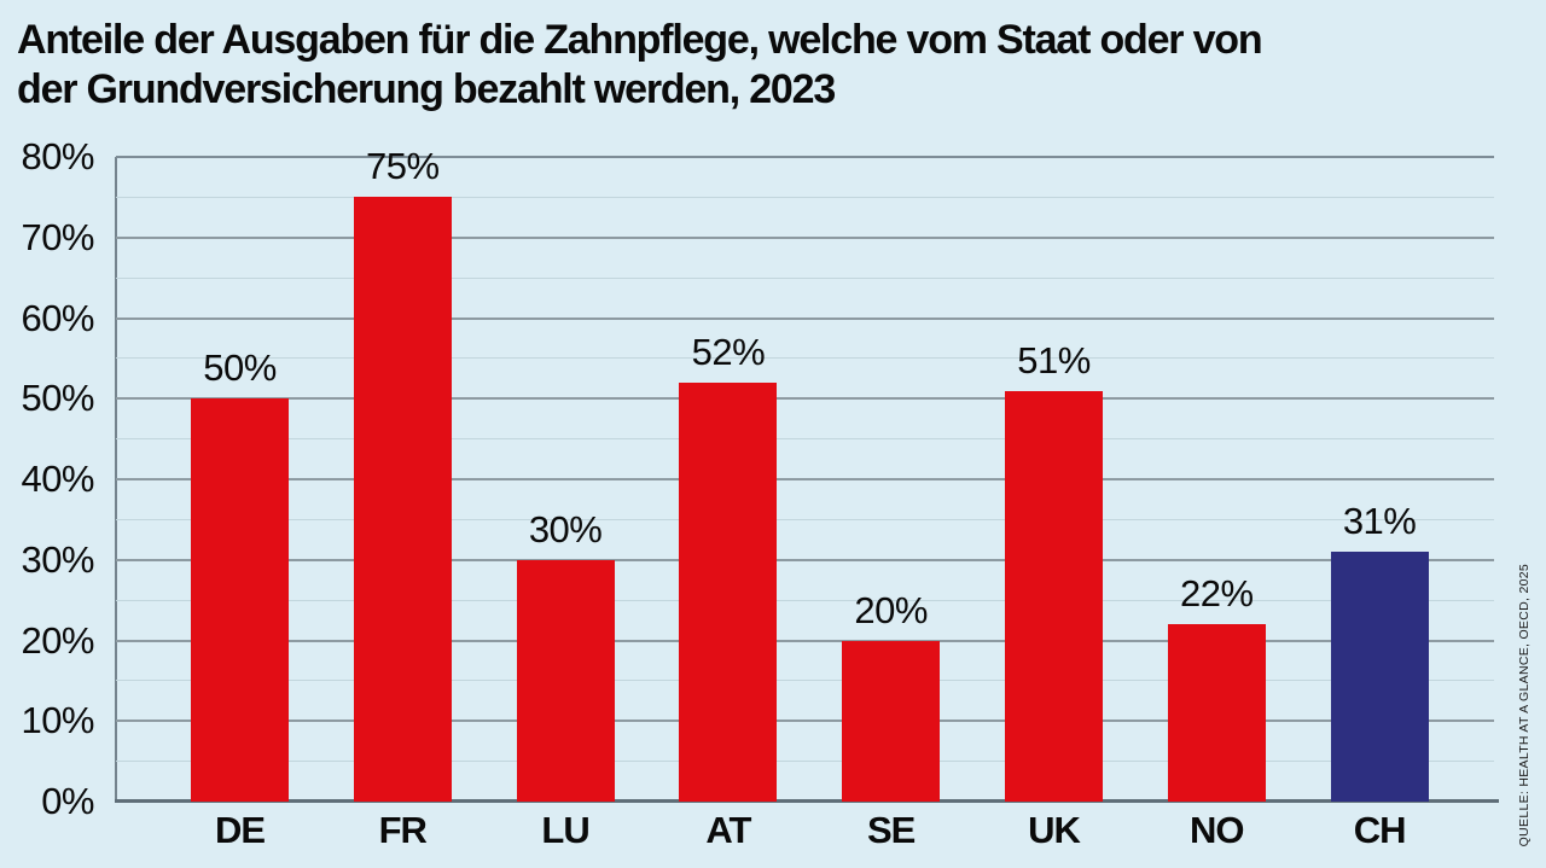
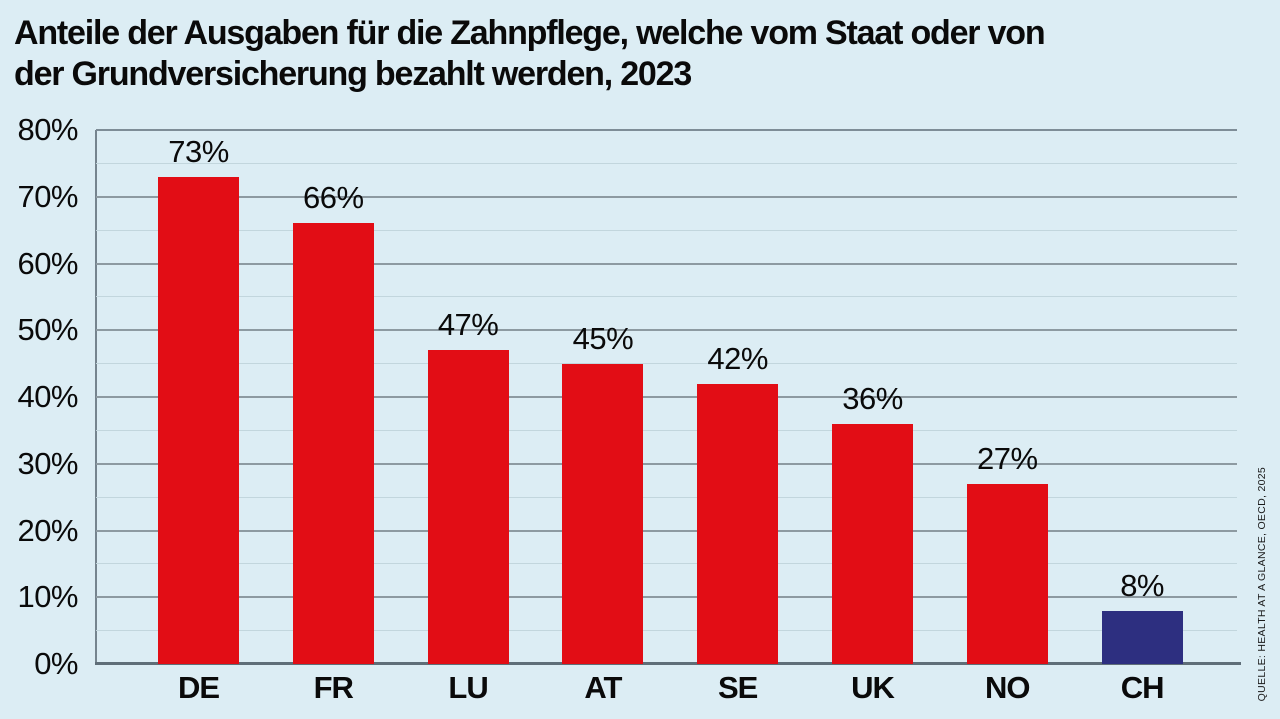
DE: 50% -> 73%
FR: 75% -> 66%
LU: 30% -> 47%
AT: 52% -> 45%
SE: 20% -> 42%
UK: 51% -> 36%
NO: 22% -> 27%
CH: 31% -> 8%
